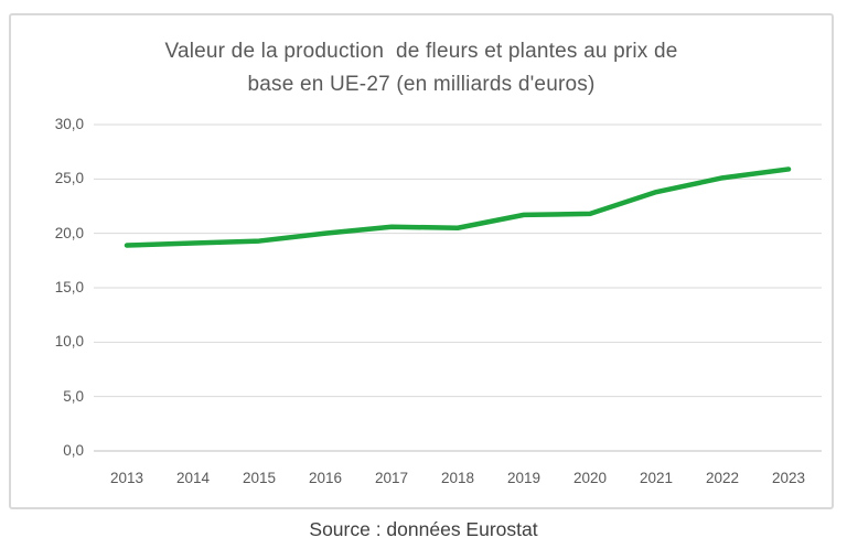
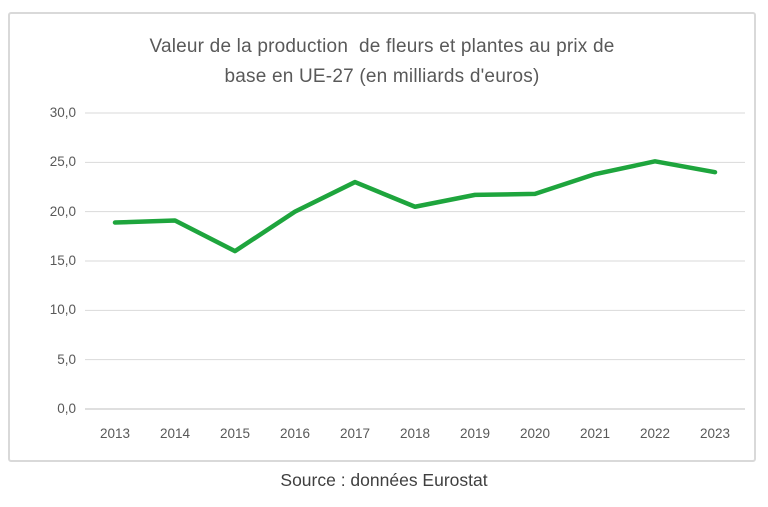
2015: 19 -> 16
2017: 21 -> 23
2023: 26 -> 24
